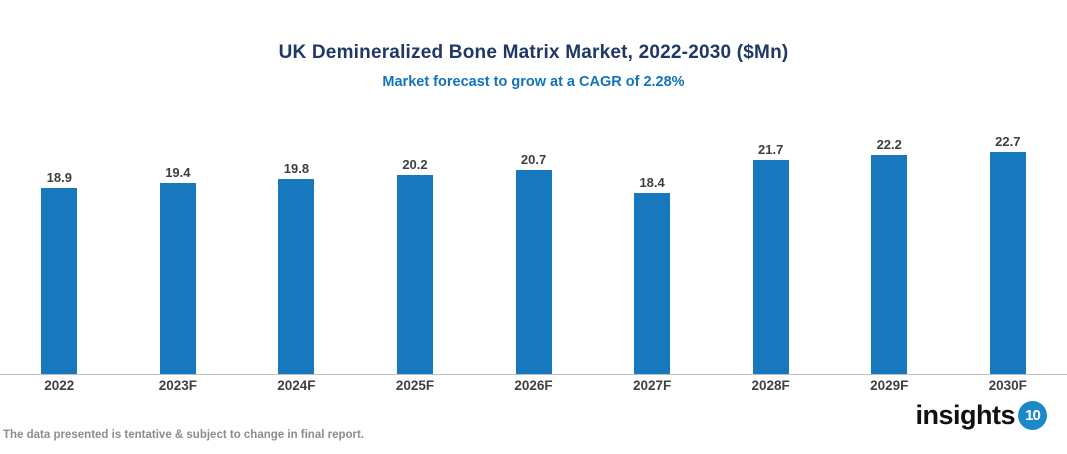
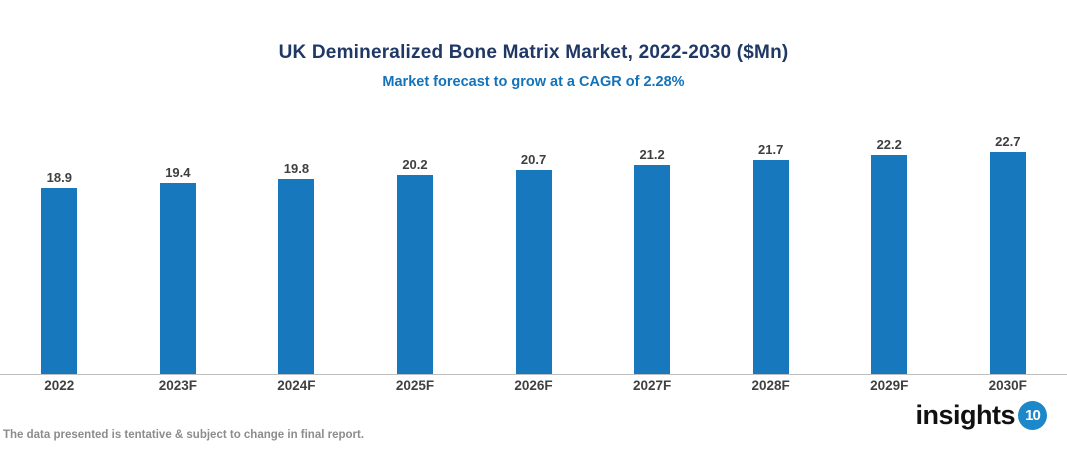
2027F: 18.4 -> 21.2
